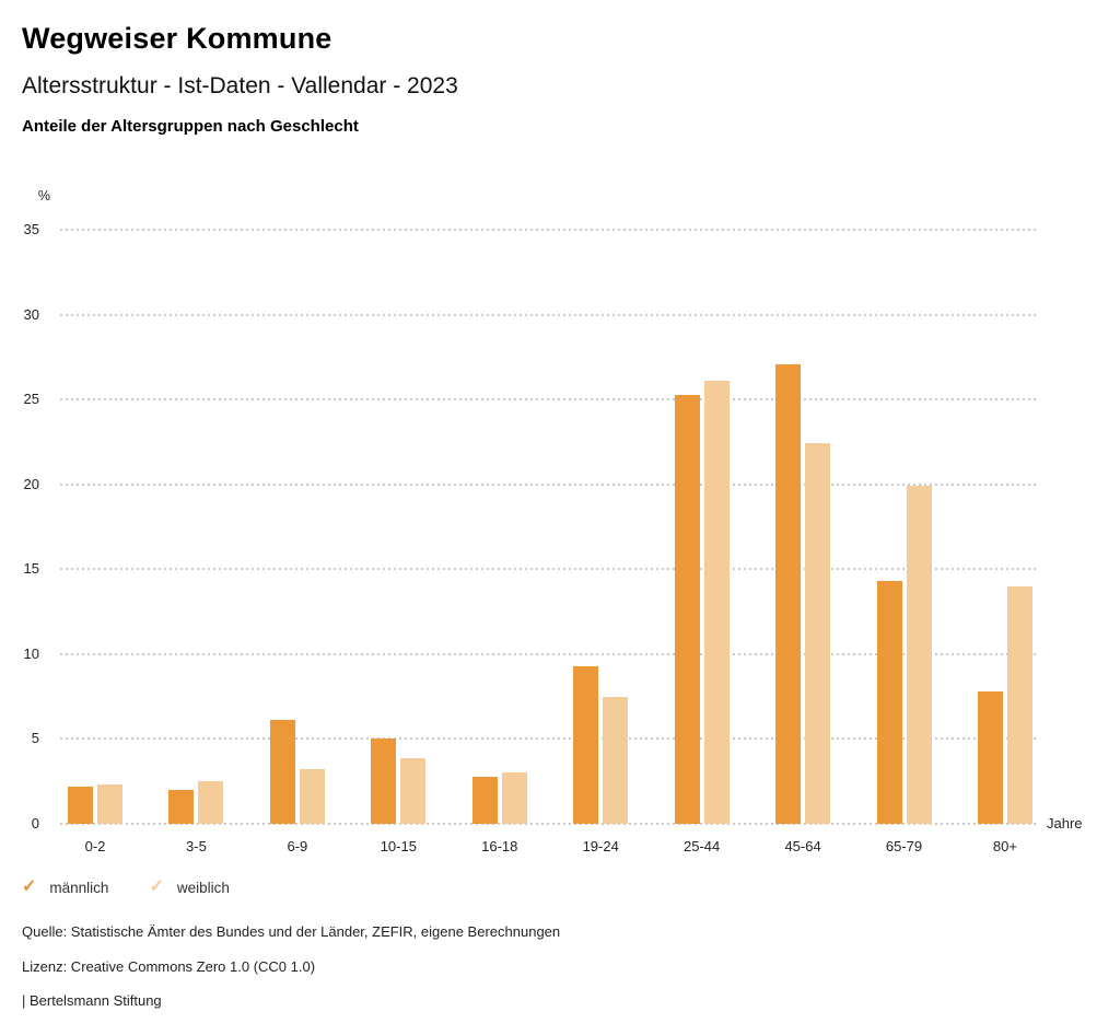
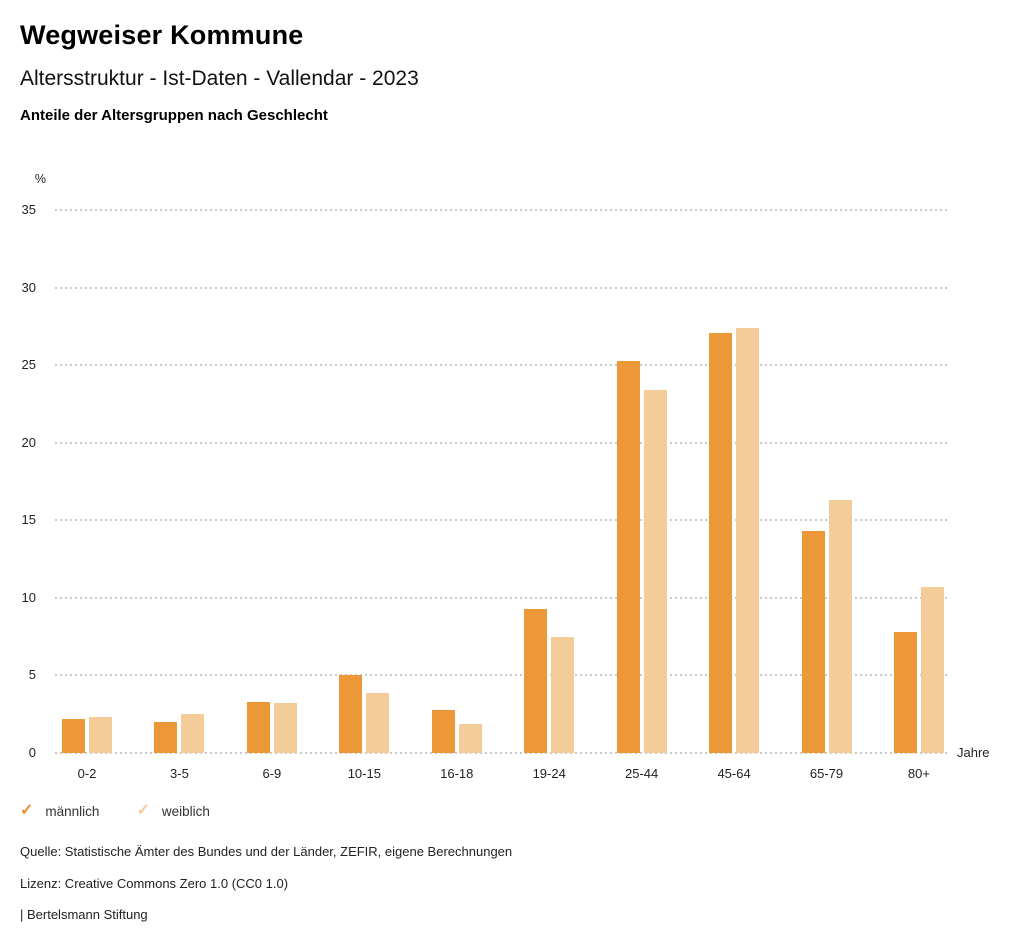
männlich/6-9: 6.1 -> 3.3
weiblich/16-18: 3.0 -> 1.9
weiblich/25-44: 26.1 -> 23.4
weiblich/45-64: 22.4 -> 27.4
weiblich/65-79: 19.9 -> 16.3
weiblich/80+: 14.0 -> 10.7
